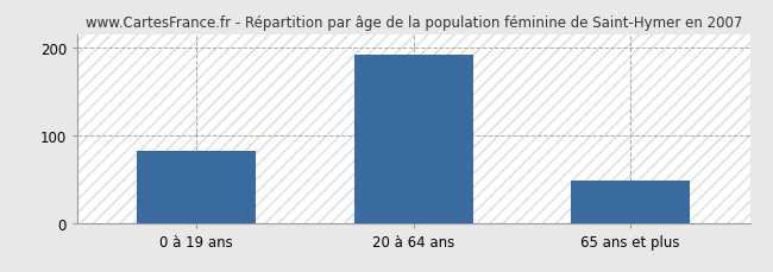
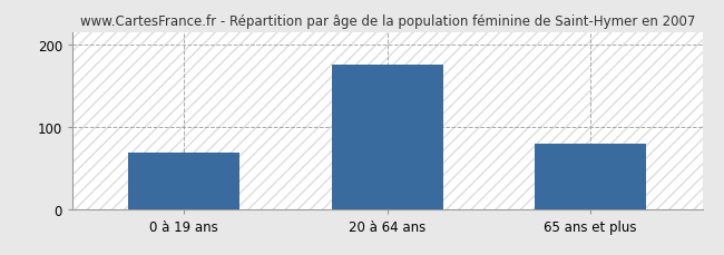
0 à 19 ans: 82 -> 68
20 à 64 ans: 192 -> 176
65 ans et plus: 48 -> 80
